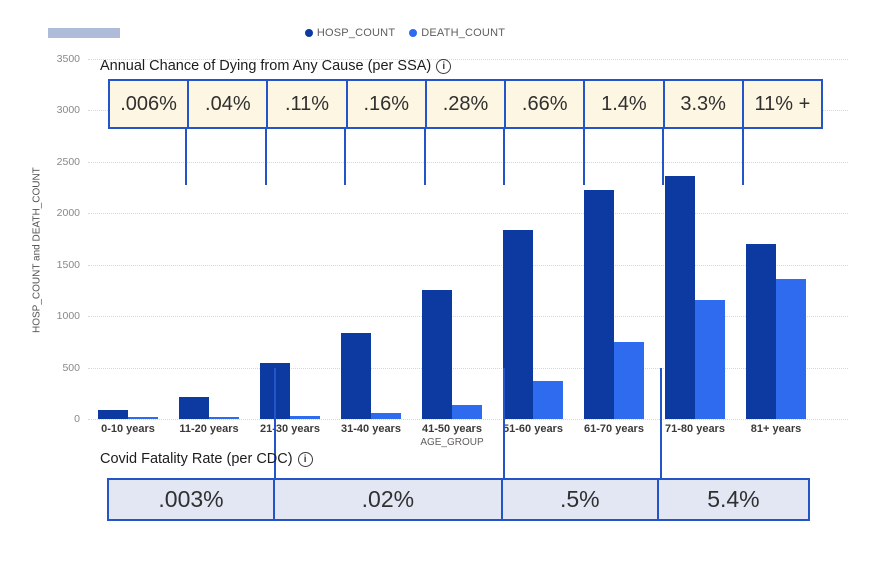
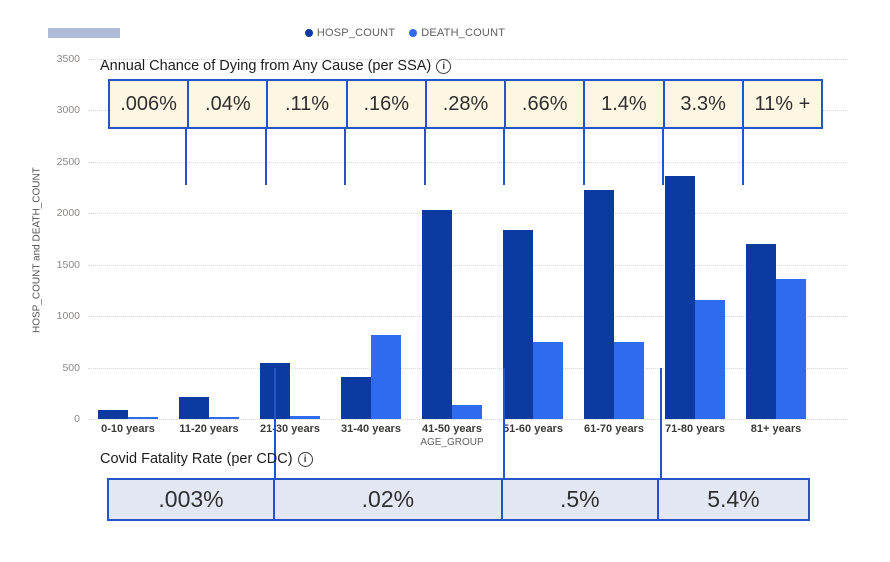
HOSP_COUNT/31-40 years: 840 -> 410
DEATH_COUNT/31-40 years: 60 -> 820
HOSP_COUNT/41-50 years: 1250 -> 2030
DEATH_COUNT/51-60 years: 370 -> 750
